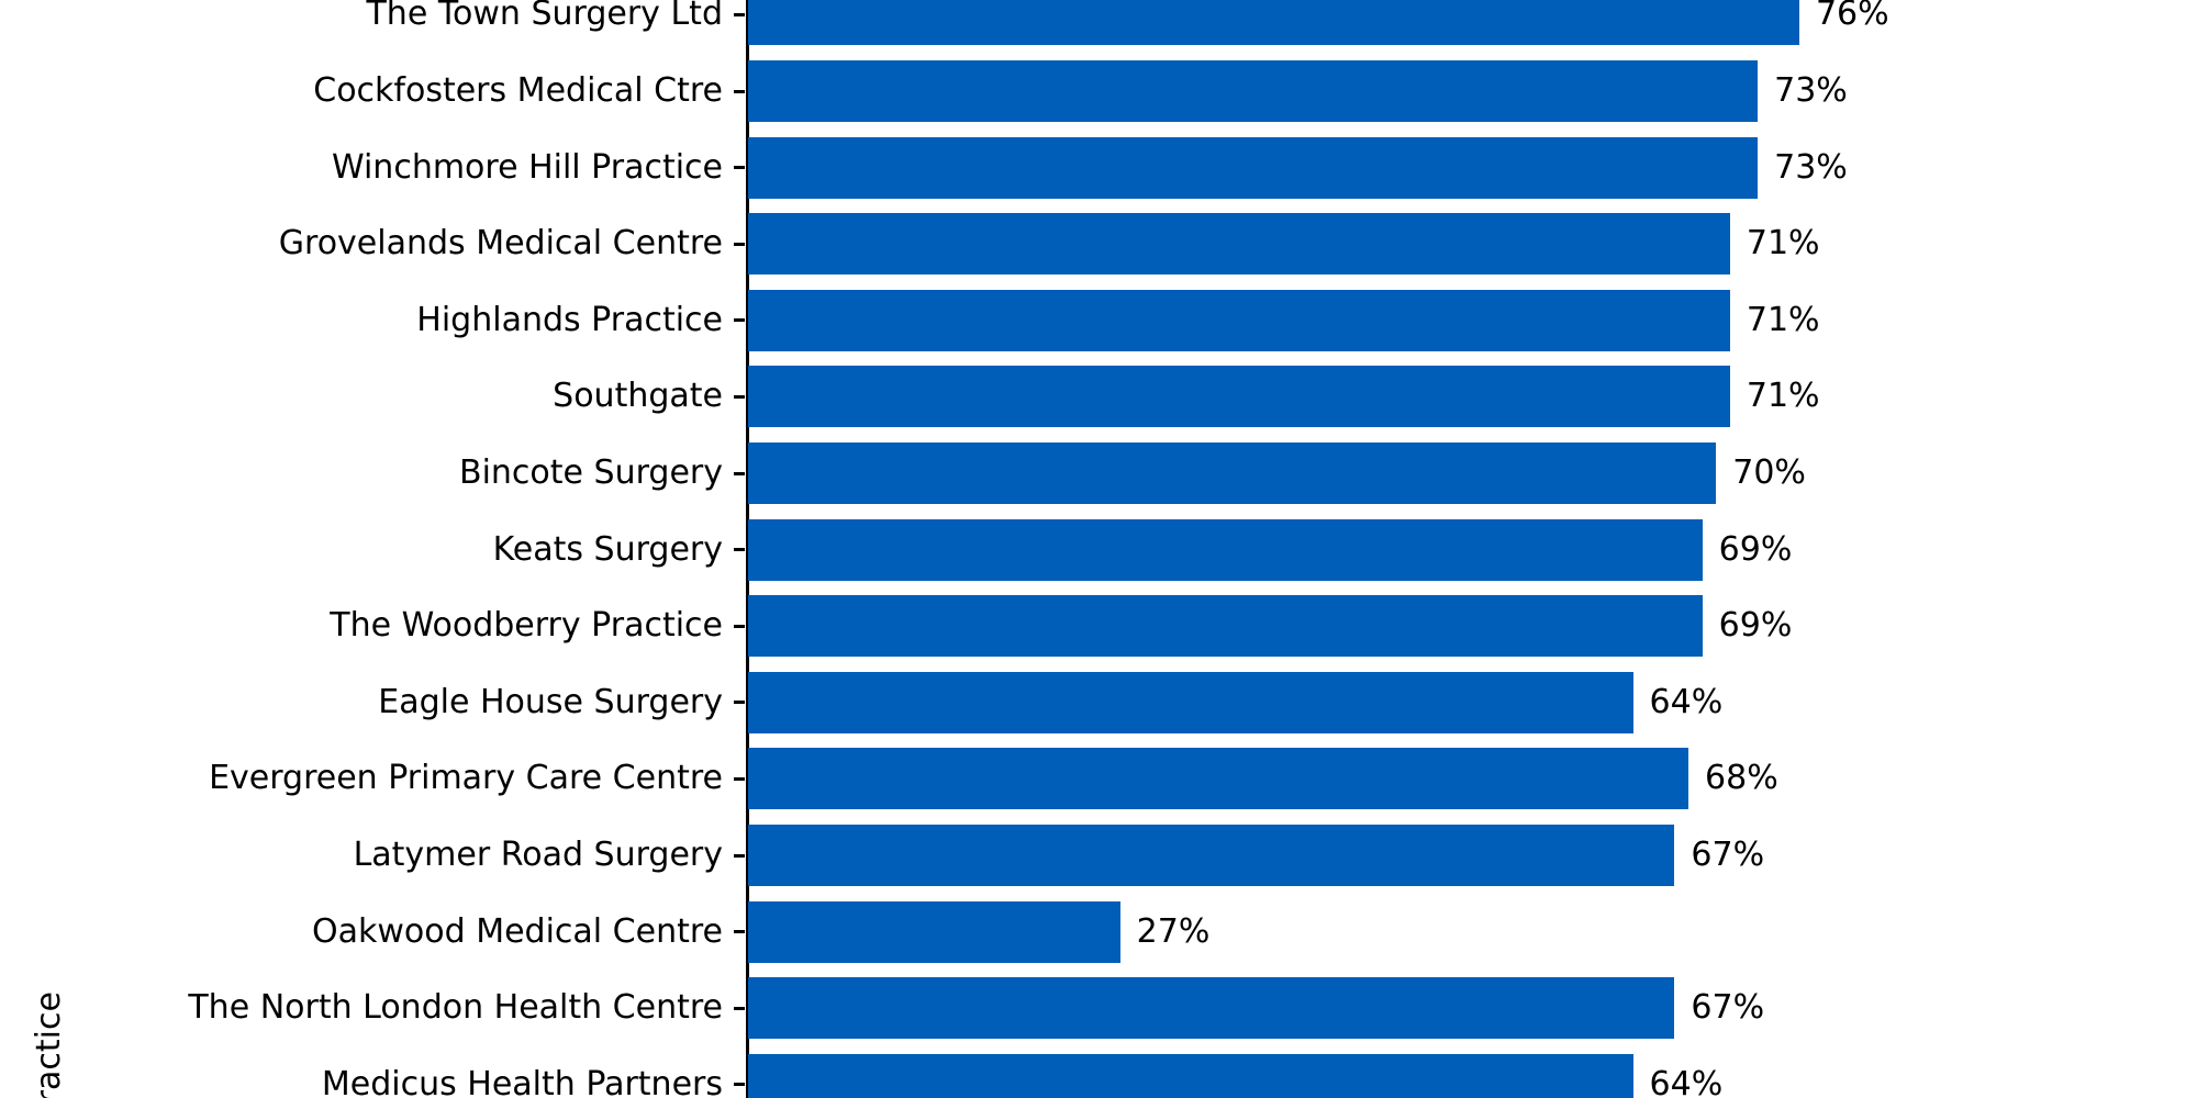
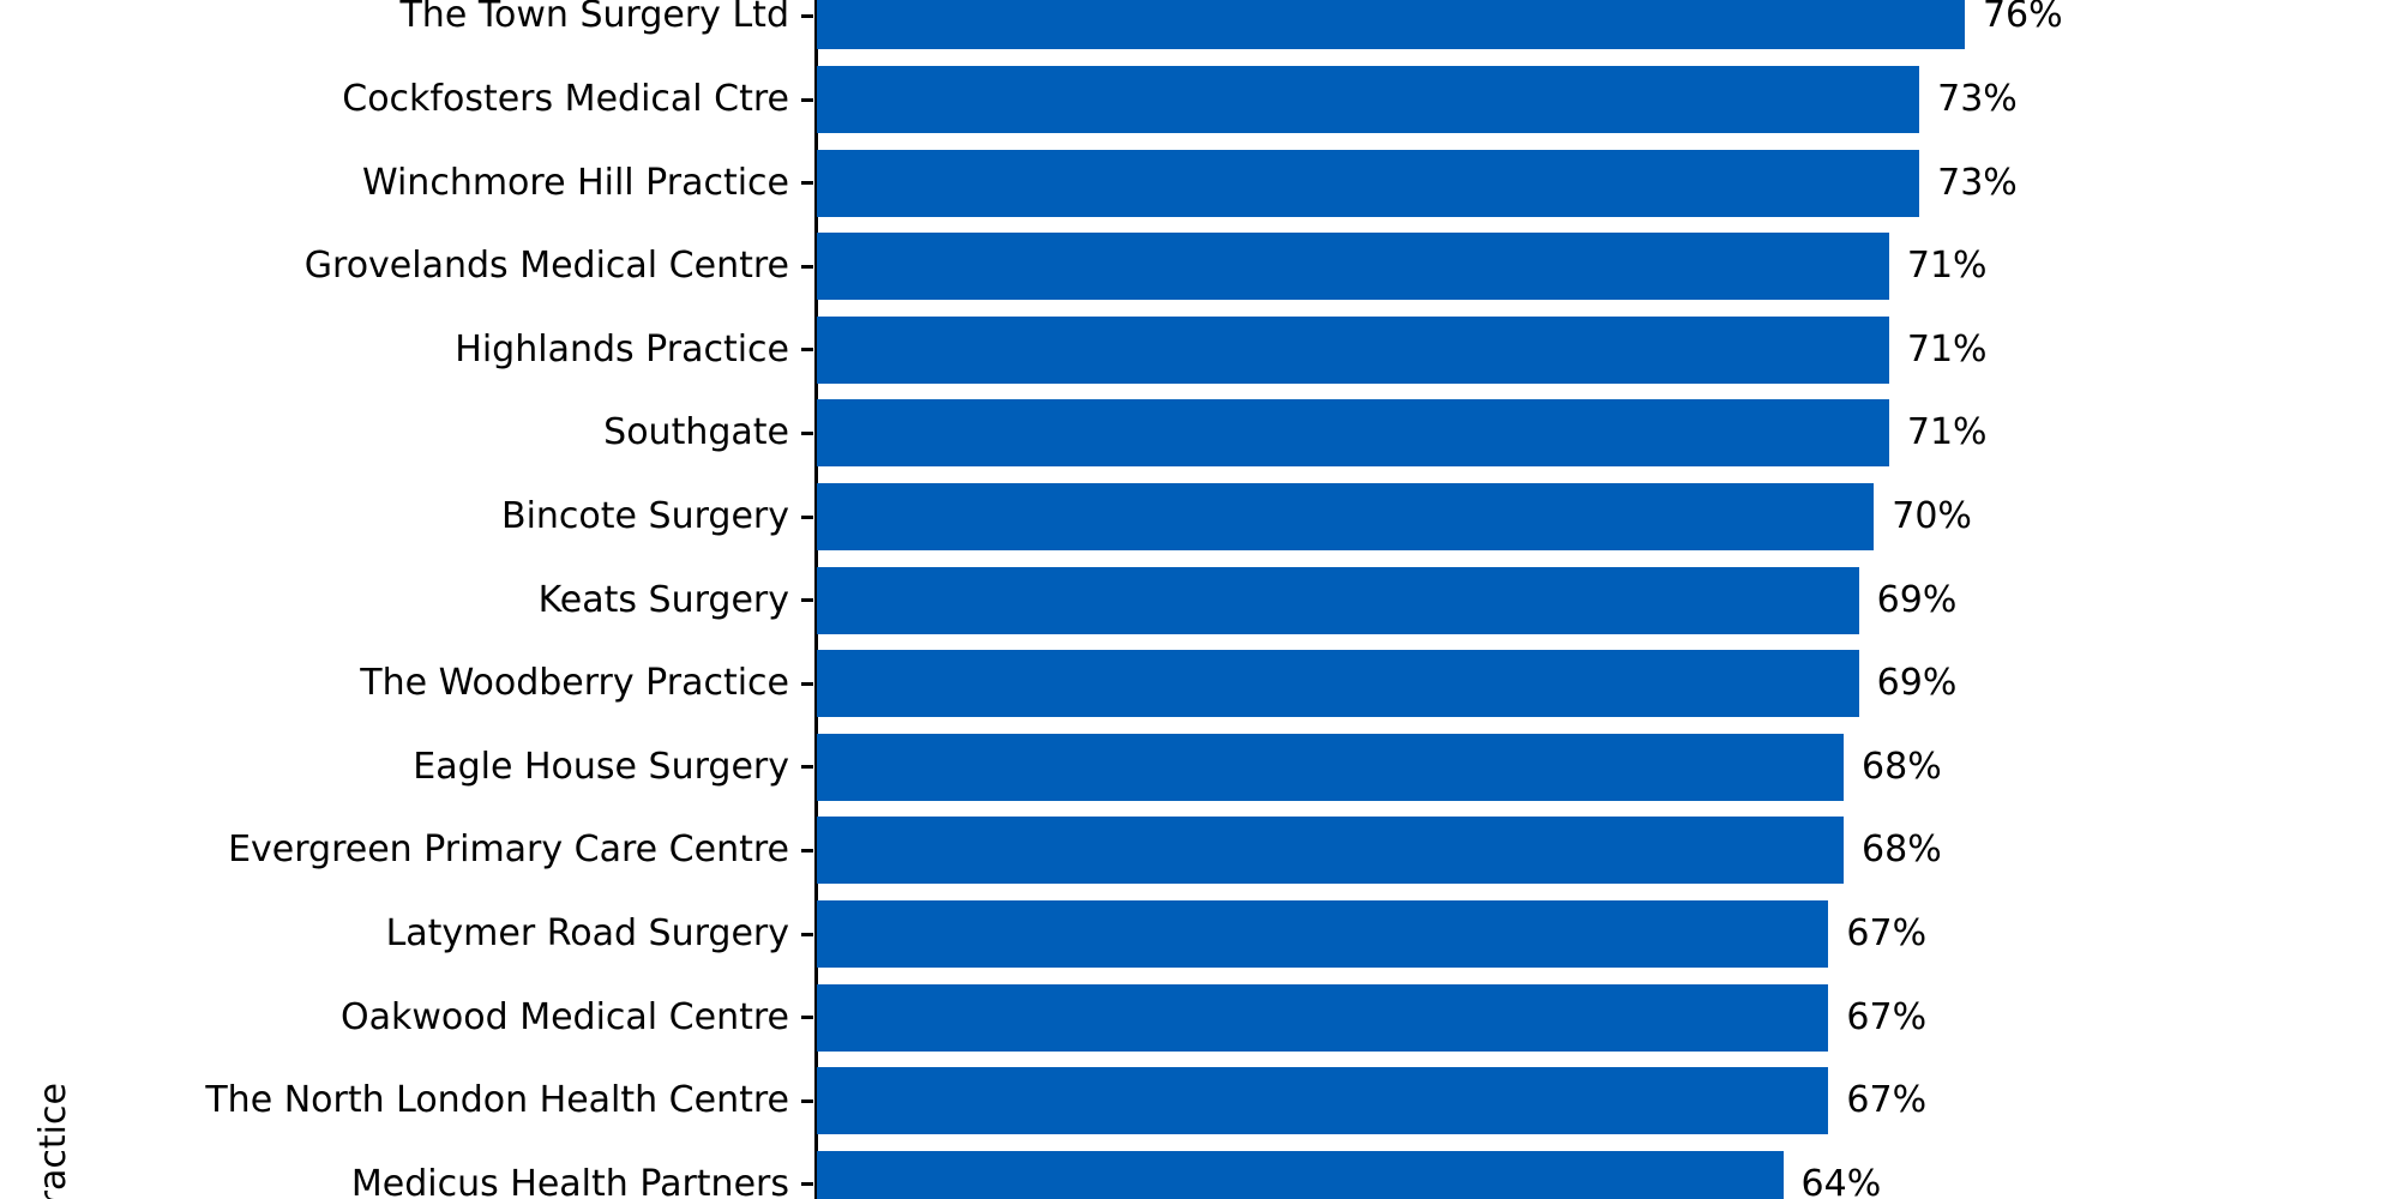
Eagle House Surgery: 64% -> 68%
Oakwood Medical Centre: 27% -> 67%
